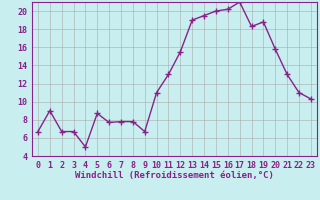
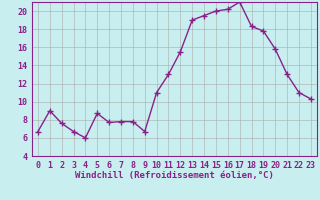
2: 6.7 -> 7.6
4: 5.0 -> 6.0
19: 18.8 -> 17.8
